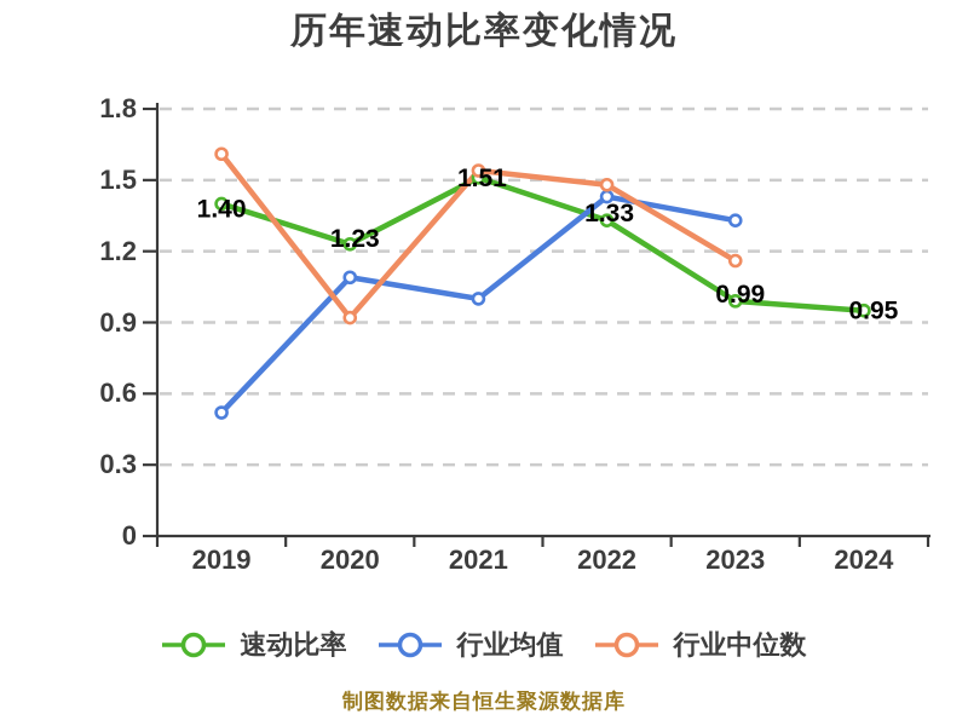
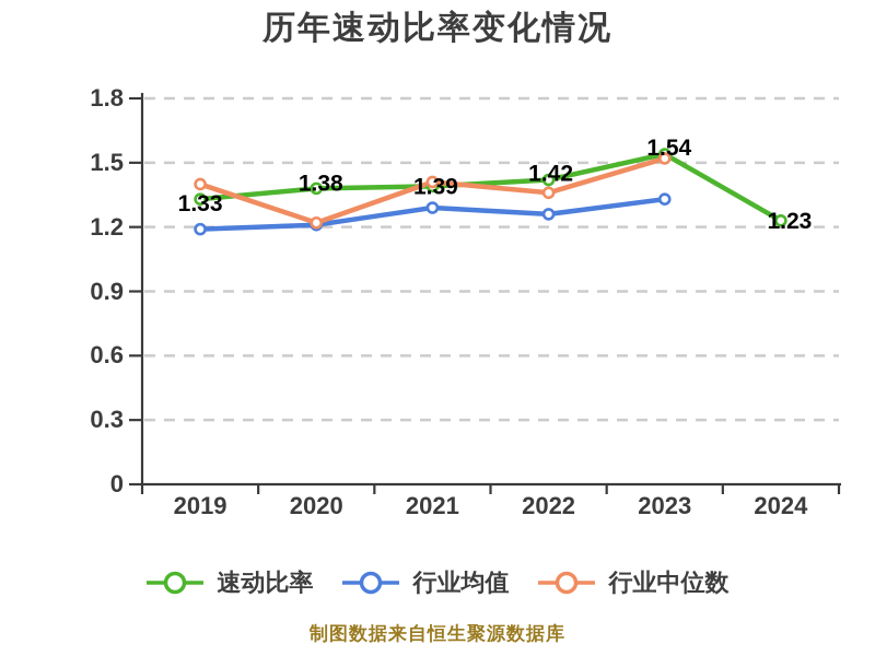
速动比率/2019: 1.40 -> 1.33
行业均值/2019: 0.52 -> 1.19
行业中位数/2019: 1.61 -> 1.40
速动比率/2020: 1.23 -> 1.38
行业均值/2020: 1.09 -> 1.21
行业中位数/2020: 0.92 -> 1.22
速动比率/2021: 1.51 -> 1.39
行业均值/2021: 1.00 -> 1.29
行业中位数/2021: 1.54 -> 1.41
速动比率/2022: 1.33 -> 1.42
行业均值/2022: 1.43 -> 1.26
行业中位数/2022: 1.48 -> 1.36
速动比率/2023: 0.99 -> 1.54
行业中位数/2023: 1.16 -> 1.52
速动比率/2024: 0.95 -> 1.23
